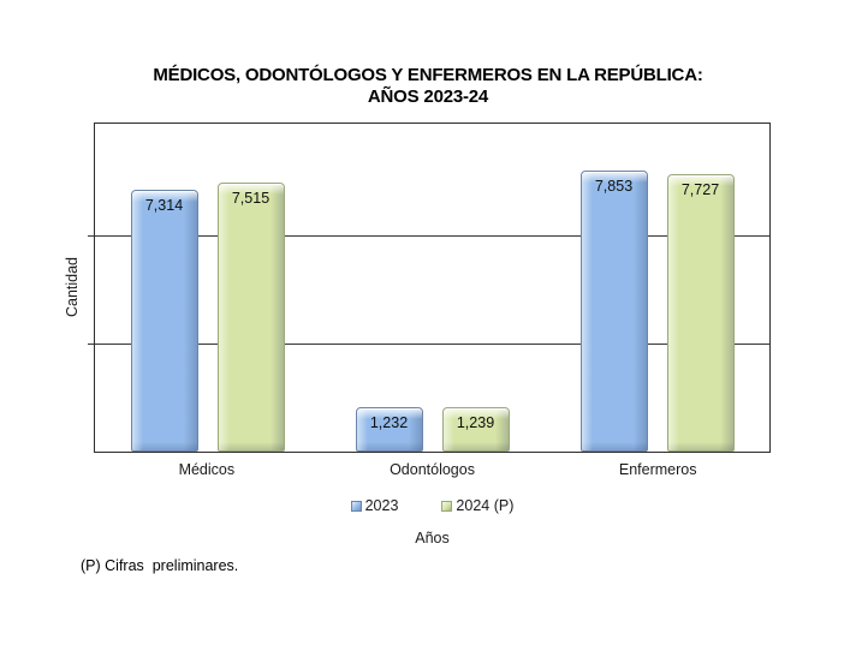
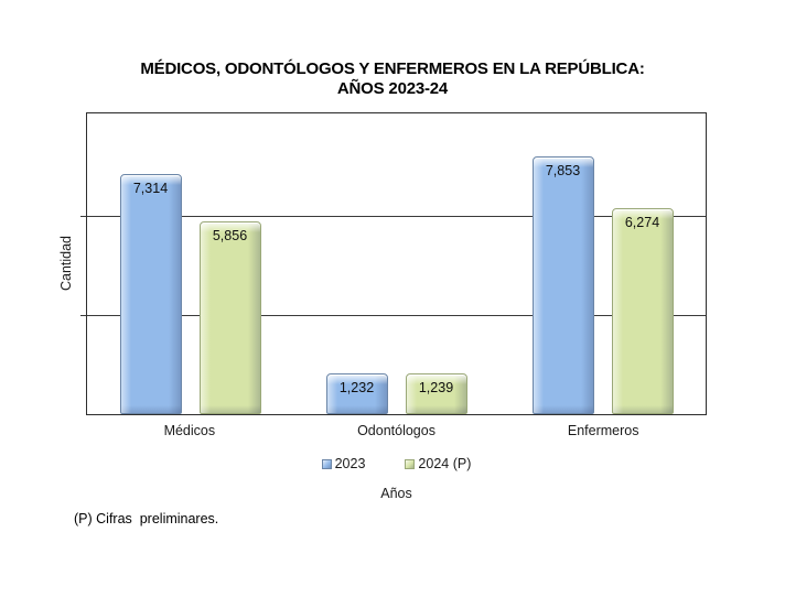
2024 (P)/Médicos: 7,515 -> 5,856
2024 (P)/Enfermeros: 7,727 -> 6,274
